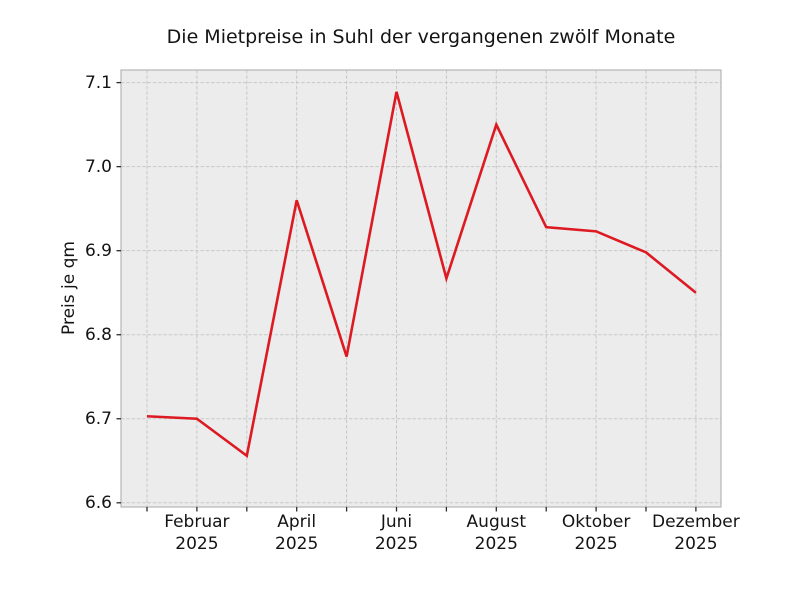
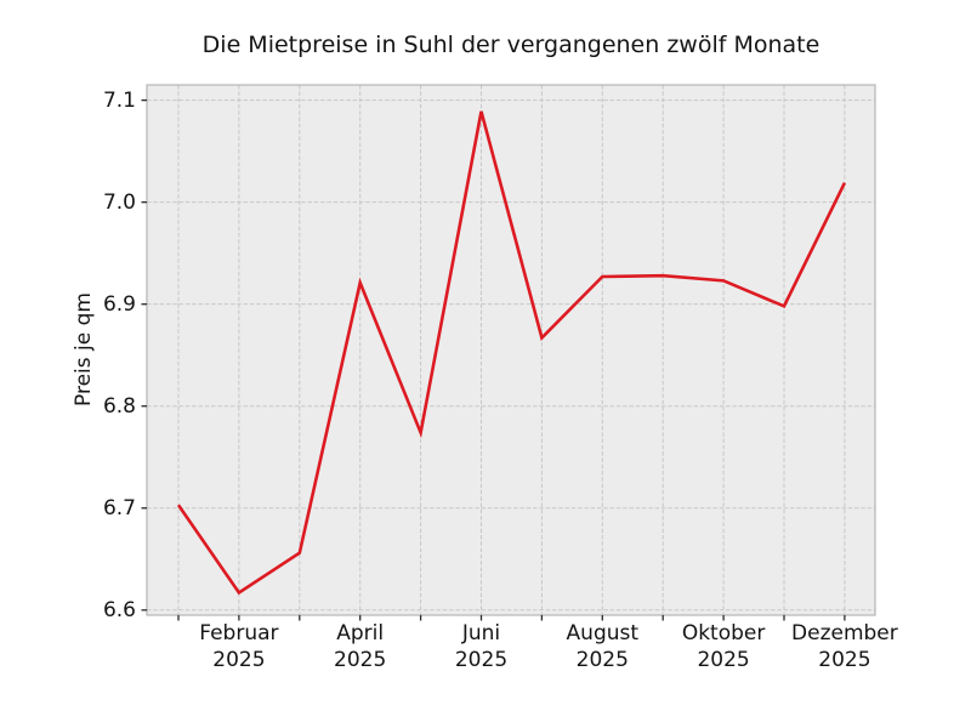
Februar: 6.70 -> 6.62
April: 6.96 -> 6.92
August: 7.05 -> 6.93
Dezember: 6.85 -> 7.02
